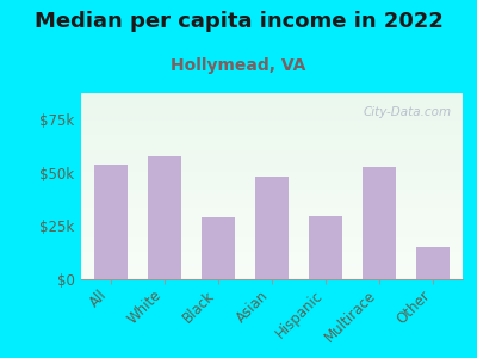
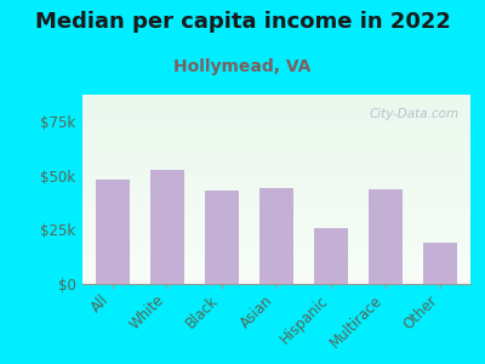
All: $54k -> $48k
White: $58k -> $53k
Black: $29k -> $43k
Asian: $48k -> $44k
Hispanic: $30k -> $26k
Multirace: $53k -> $44k
Other: $15k -> $19k
